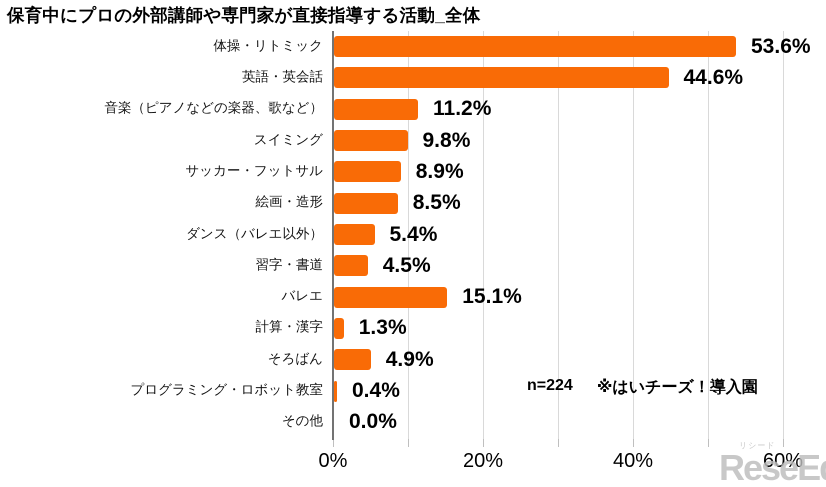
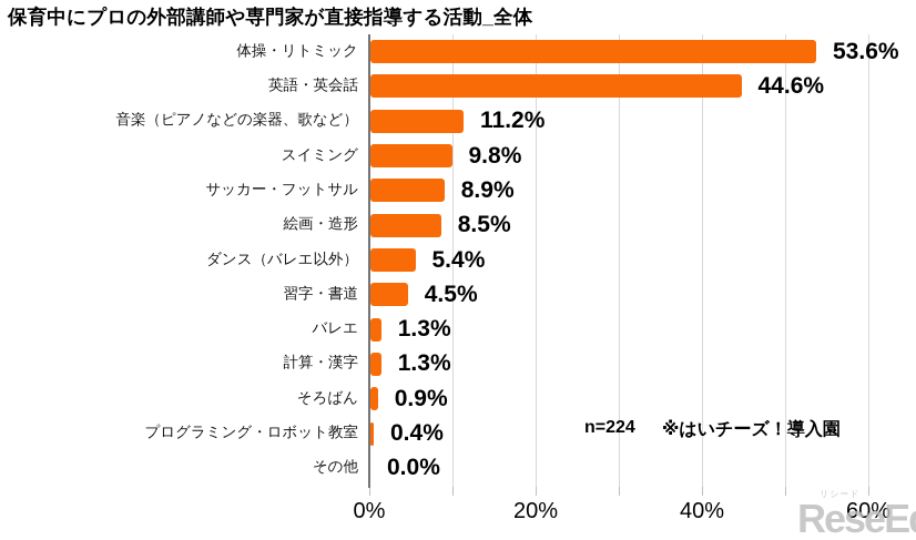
バレエ: 15.1% -> 1.3%
そろばん: 4.9% -> 0.9%
